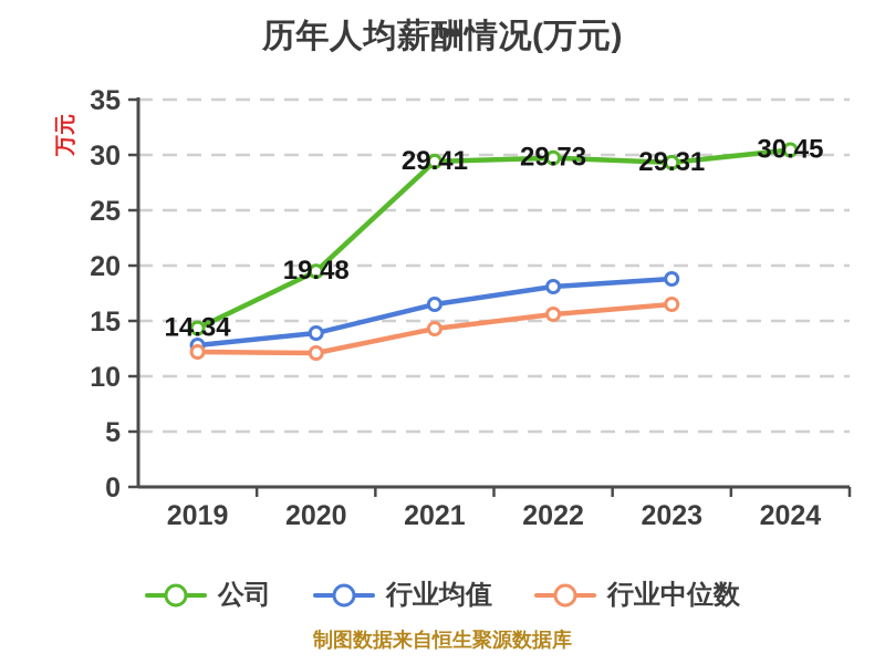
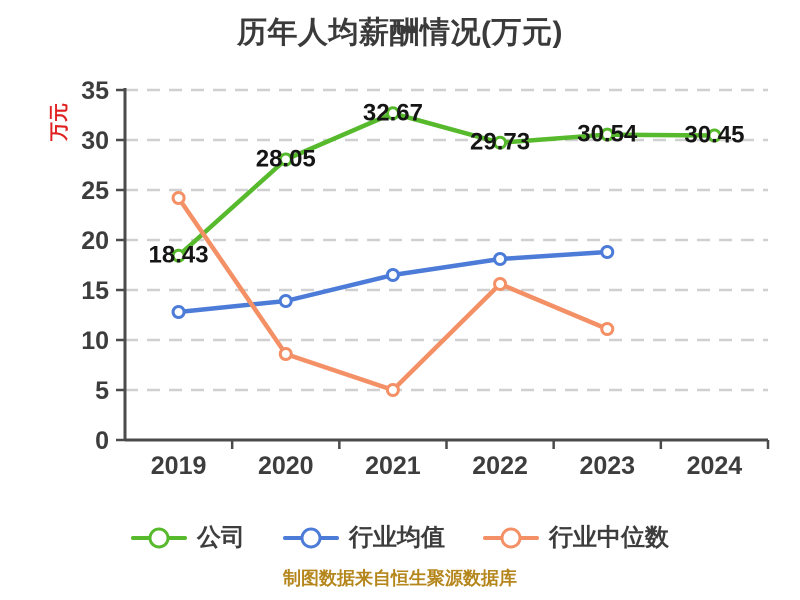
公司/2019: 14.34 -> 18.43
行业中位数/2019: 12.2 -> 24.2
公司/2020: 19.48 -> 28.05
行业中位数/2020: 12.1 -> 8.6
公司/2021: 29.41 -> 32.67
行业中位数/2021: 14.3 -> 5.0
公司/2023: 29.31 -> 30.54
行业中位数/2023: 16.5 -> 11.1
